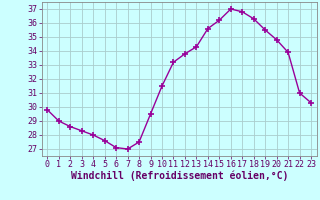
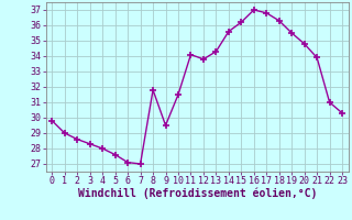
8: 27.5 -> 31.8
11: 33.2 -> 34.1
